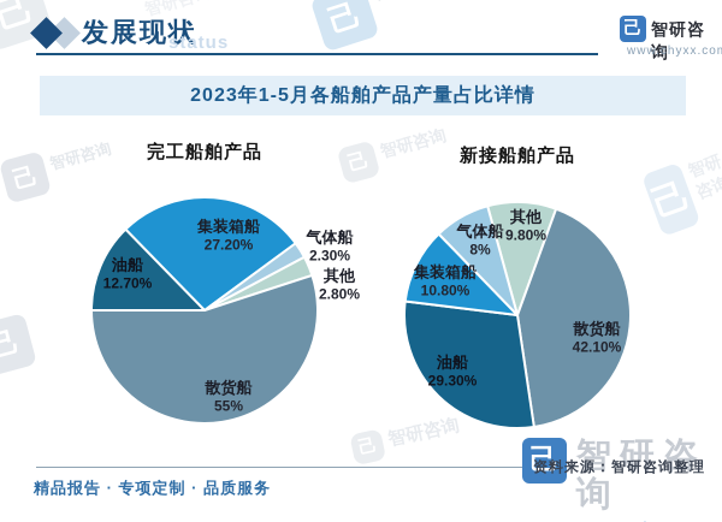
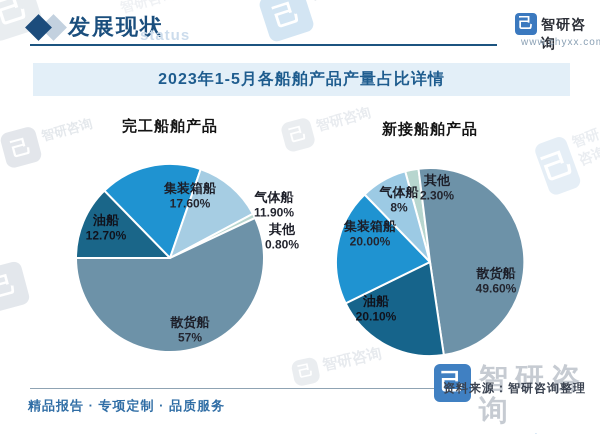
完工船舶产品/集装箱船: 27.20% -> 17.60%
完工船舶产品/气体船: 2.30% -> 11.90%
完工船舶产品/其他: 2.80% -> 0.80%
完工船舶产品/散货船: 55% -> 57%
新接船舶产品/其他: 9.80% -> 2.30%
新接船舶产品/散货船: 42.10% -> 49.60%
新接船舶产品/油船: 29.30% -> 20.10%
新接船舶产品/集装箱船: 10.80% -> 20.00%
